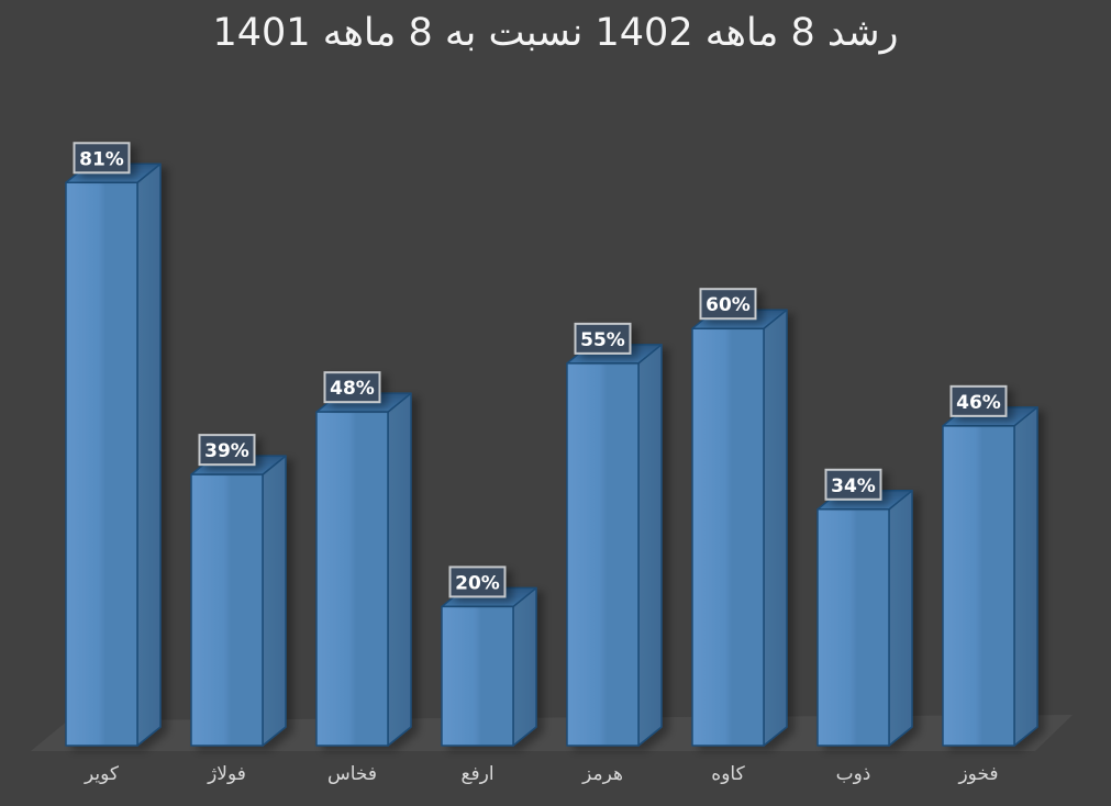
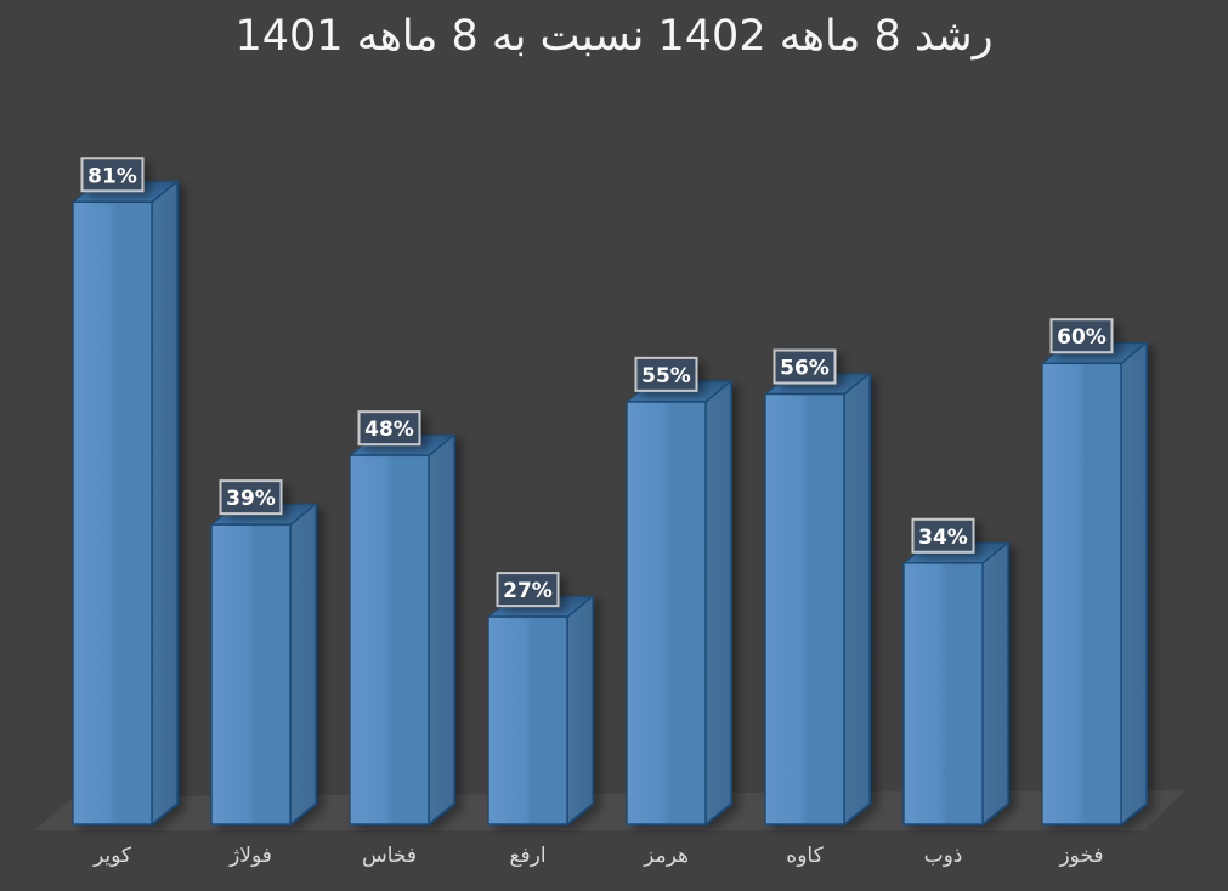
ارفع: 20% -> 27%
کاوه: 60% -> 56%
فخوز: 46% -> 60%
